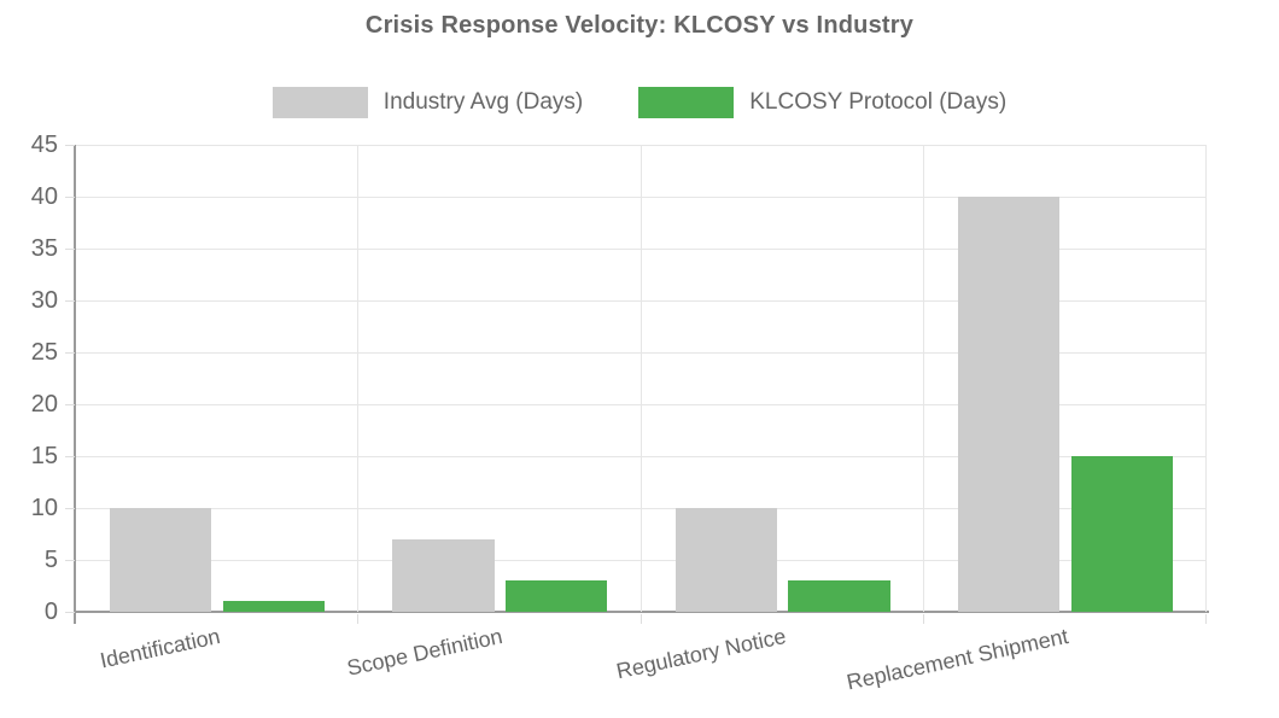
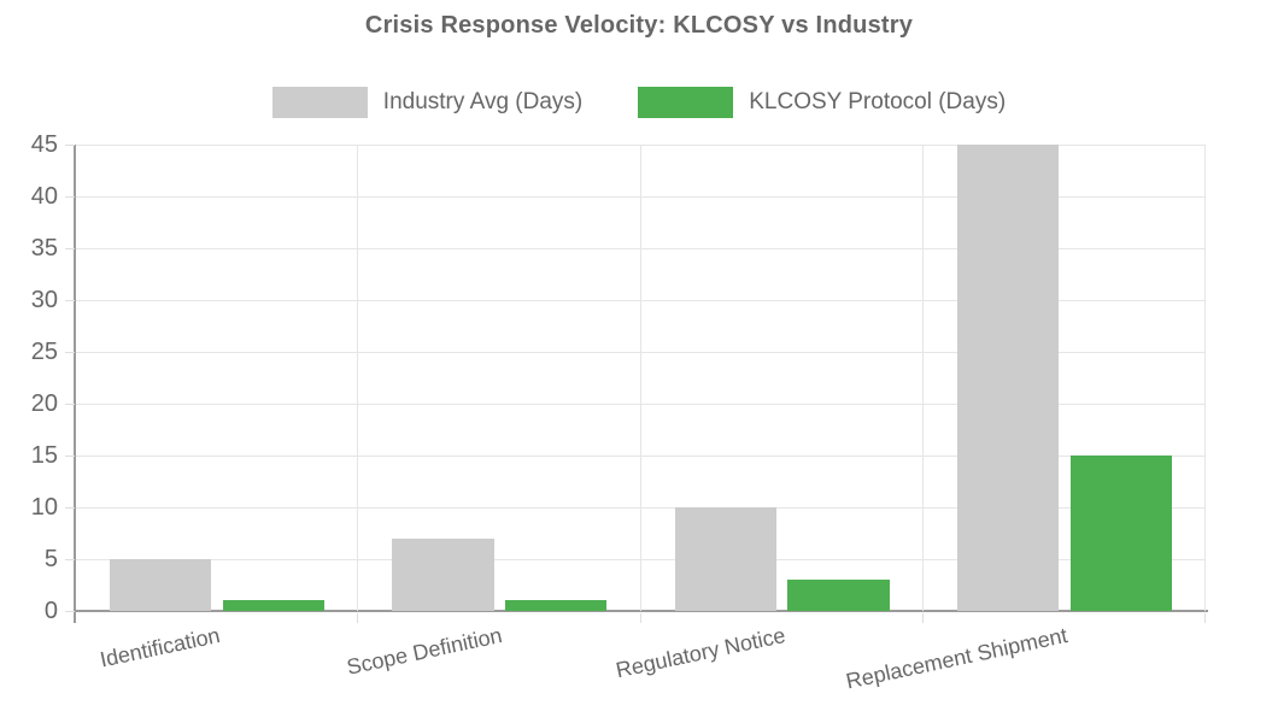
Industry Avg (Days)/Identification: 10 -> 5
KLCOSY Protocol (Days)/Scope Definition: 3 -> 1
Industry Avg (Days)/Replacement Shipment: 40 -> 45
